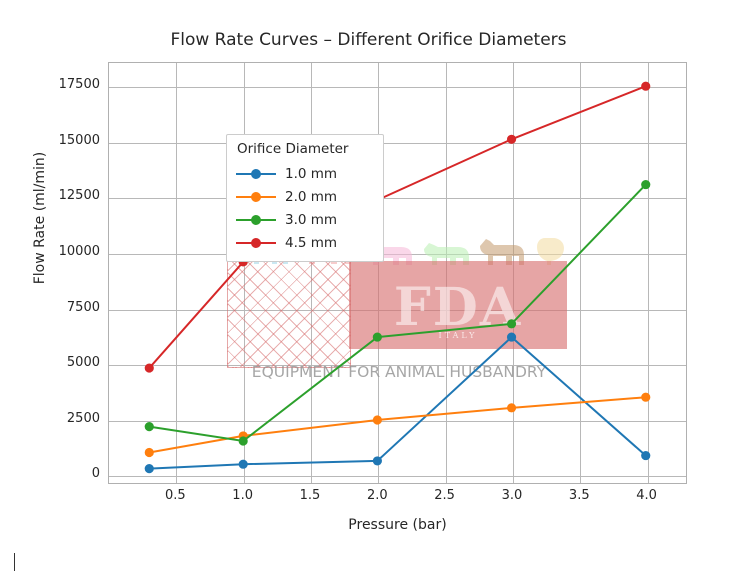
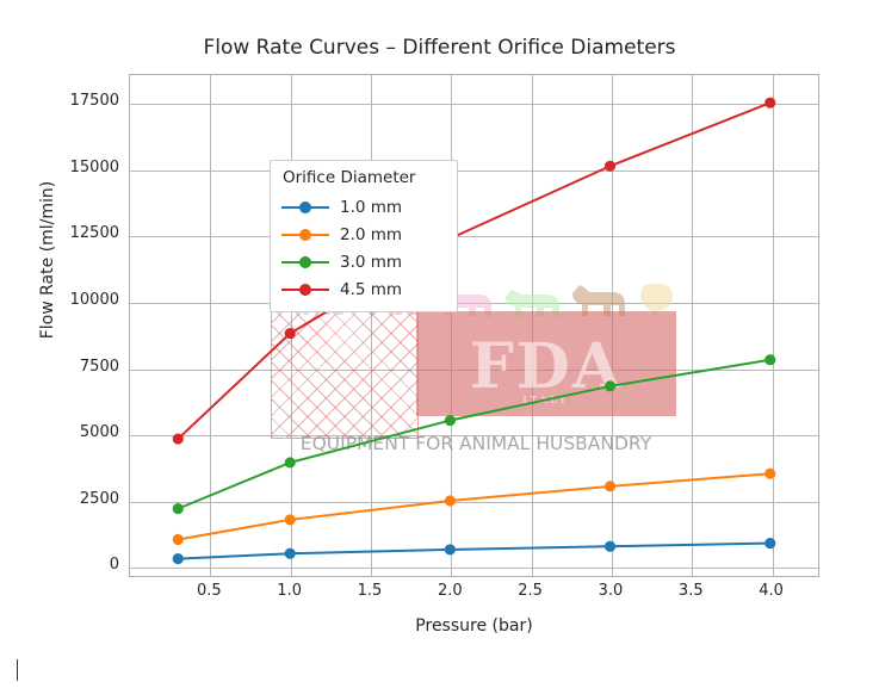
3.0 mm/1.0: 1500 -> 3900
4.5 mm/1.0: 9600 -> 8800
3.0 mm/2.0: 6200 -> 5500
1.0 mm/3.0: 6200 -> 700
3.0 mm/4.0: 13100 -> 7800
